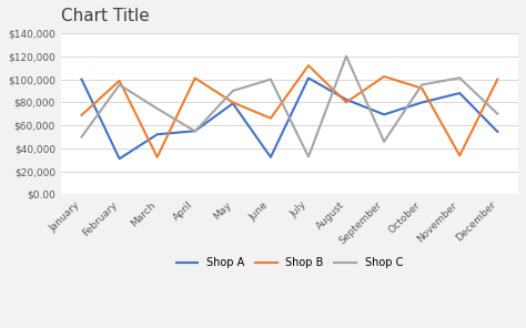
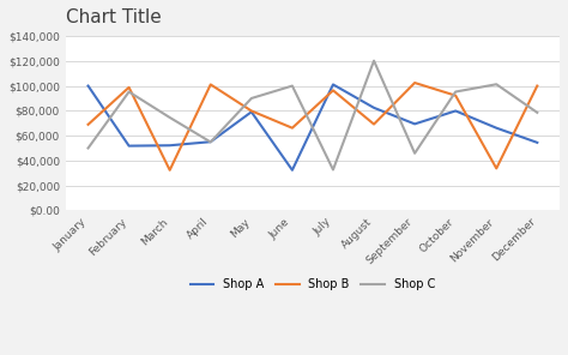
Shop A/February: $31,000 -> $52,000
Shop B/July: $112,000 -> $96,000
Shop B/August: $80,000 -> $69,000
Shop A/November: $88,000 -> $66,000
Shop C/December: $70,000 -> $79,000
